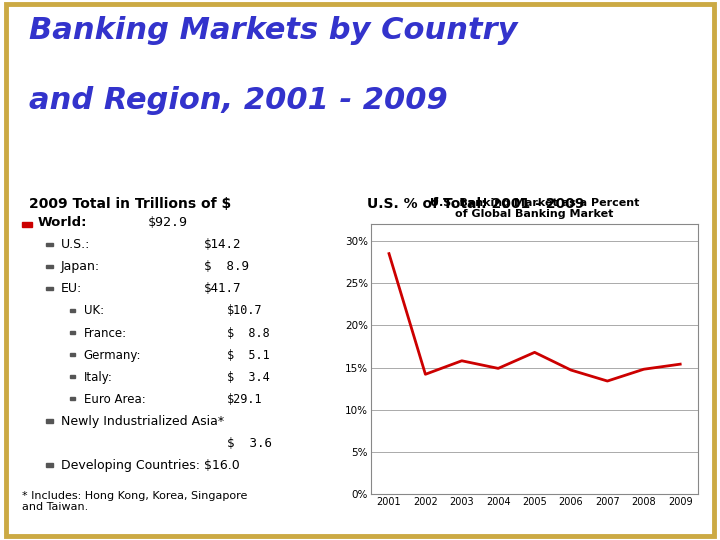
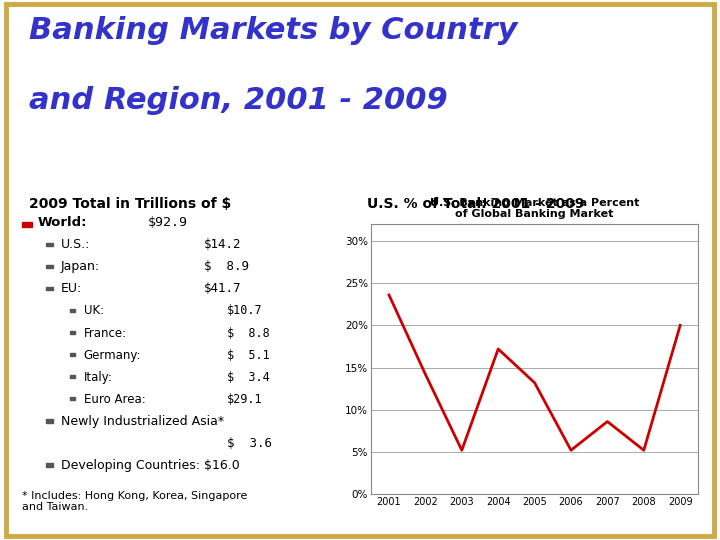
2001: 28.5% -> 23.6%
2003: 15.8% -> 5.2%
2004: 14.9% -> 17.2%
2005: 16.8% -> 13.2%
2006: 14.7% -> 5.2%
2007: 13.4% -> 8.6%
2008: 14.8% -> 5.2%
2009: 15.4% -> 20.0%
